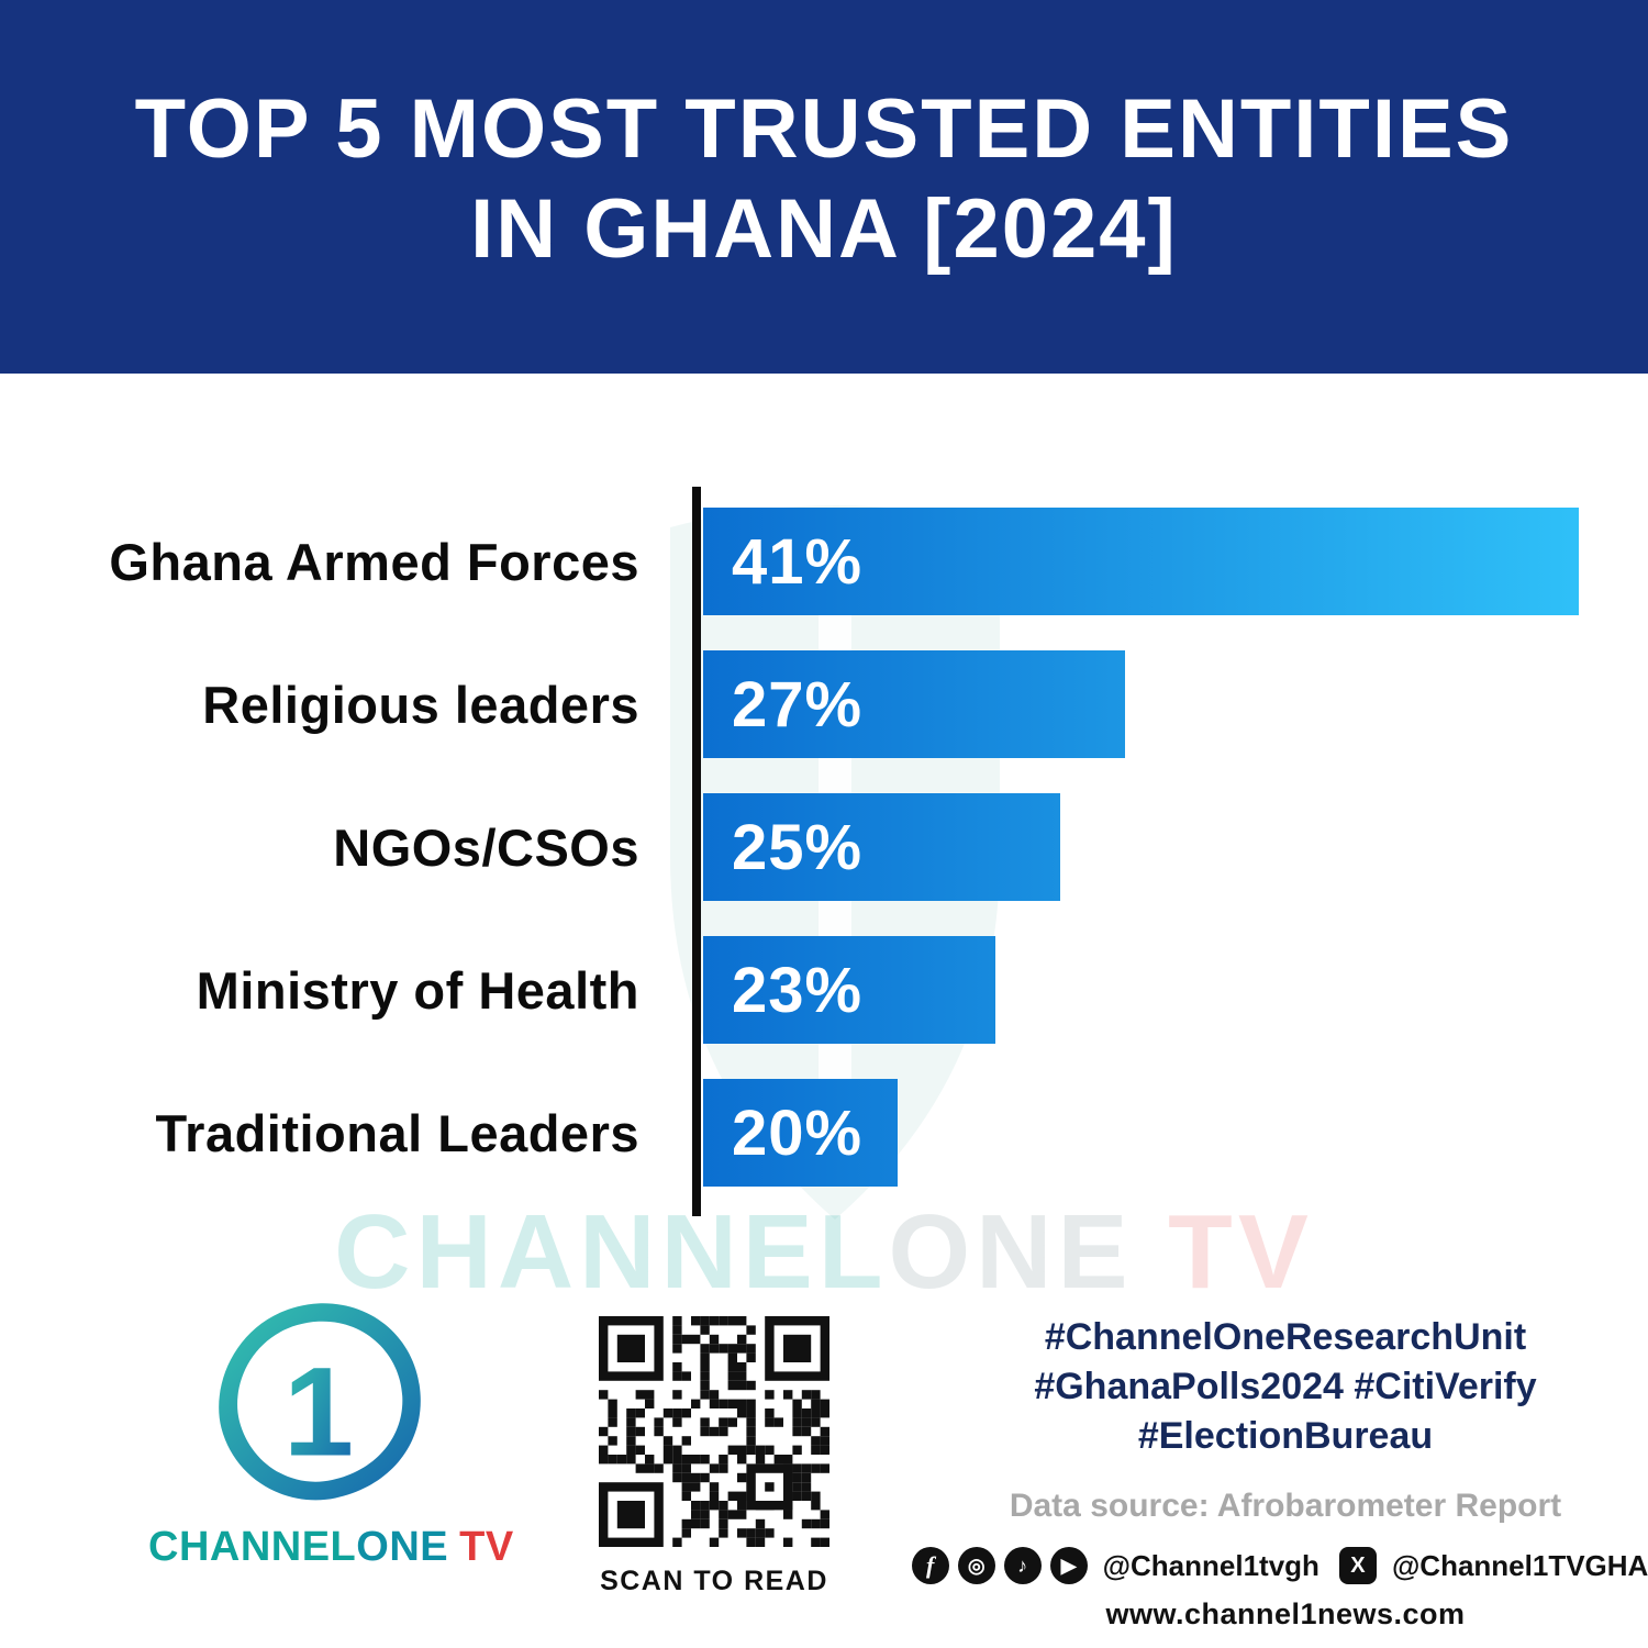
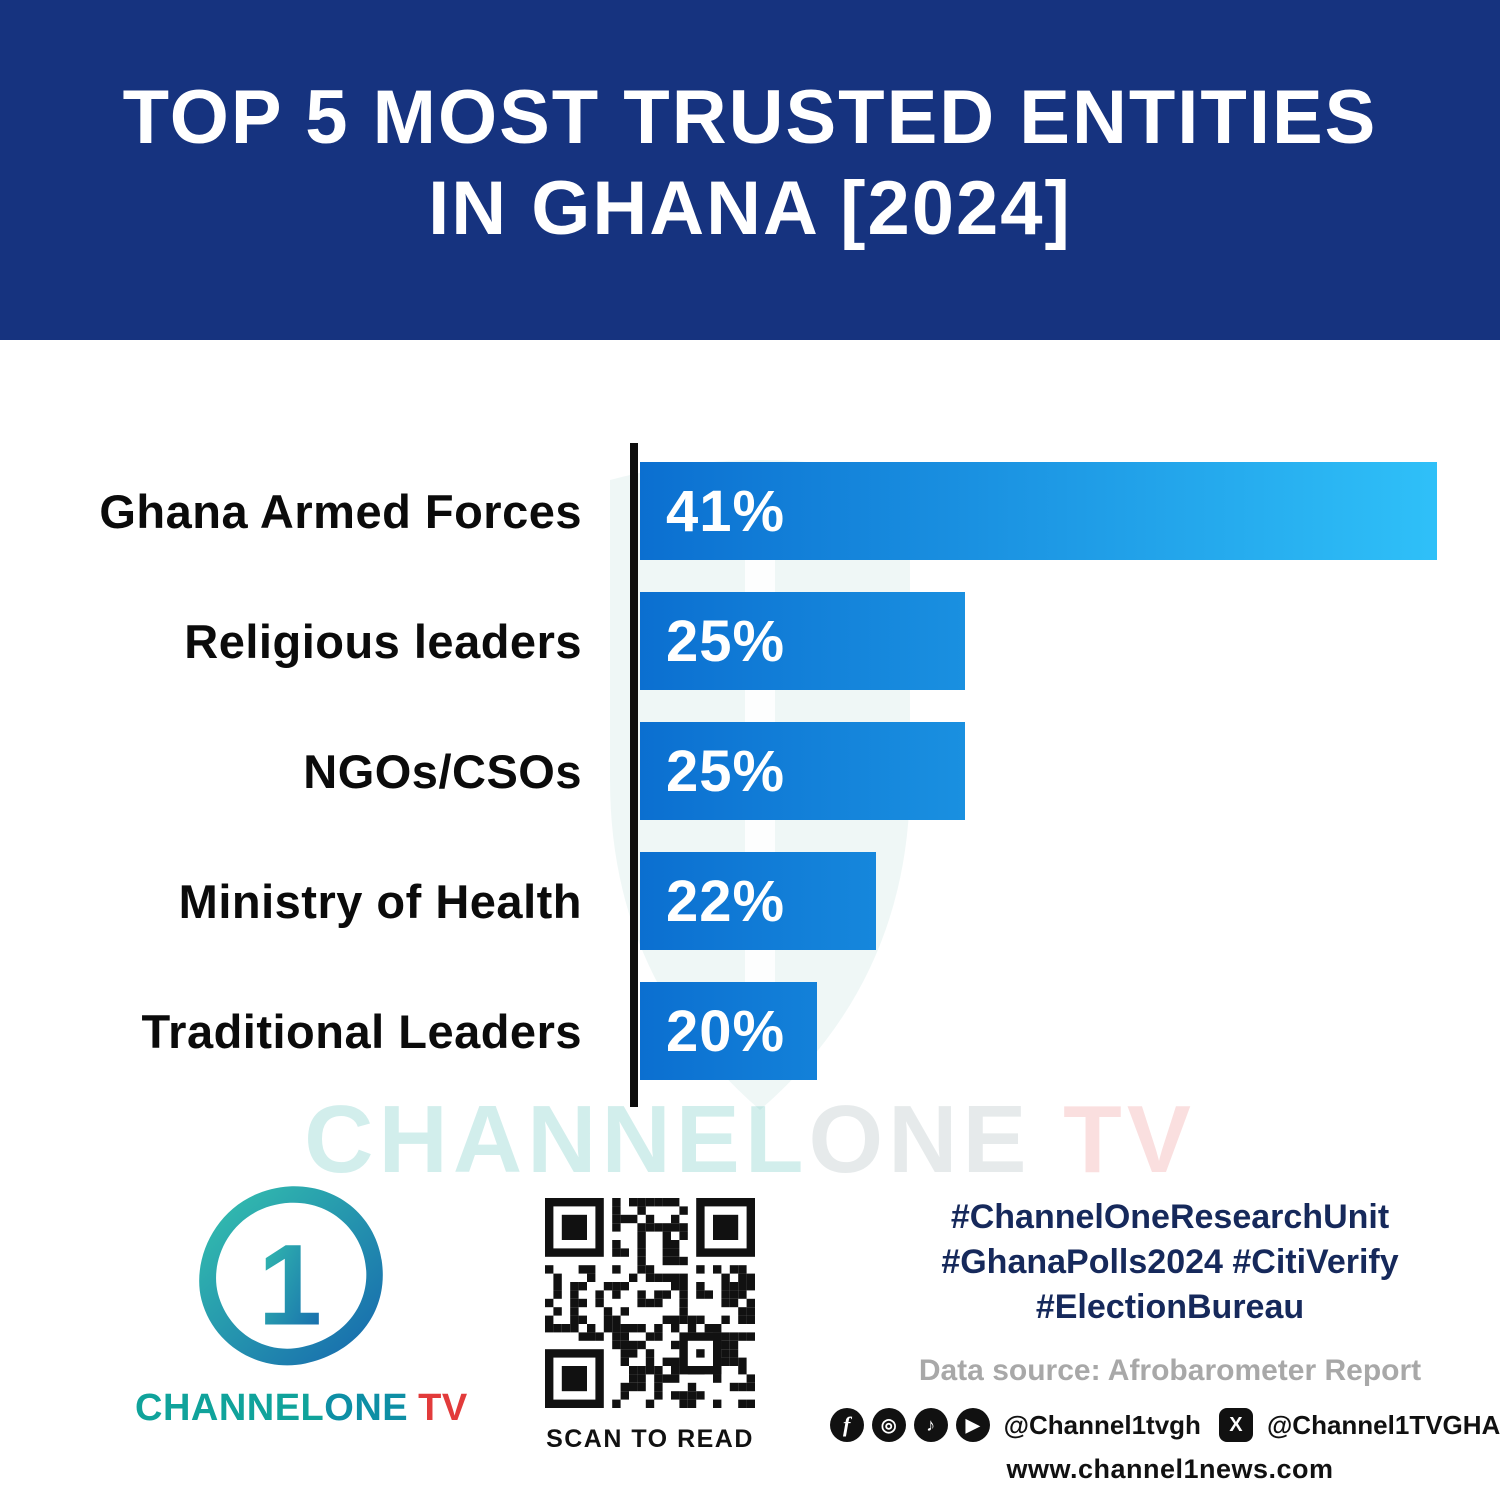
Religious leaders: 27% -> 25%
Ministry of Health: 23% -> 22%
